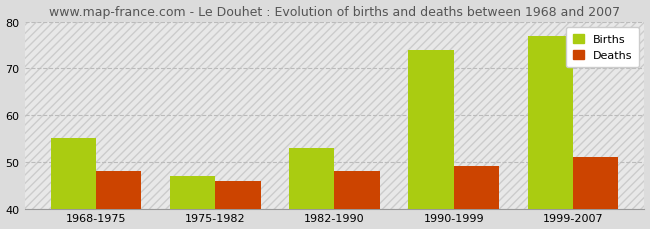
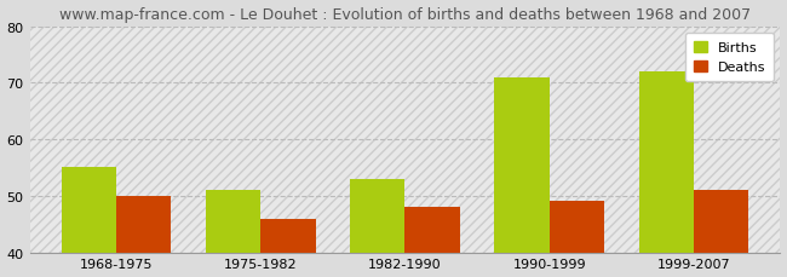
Deaths/1968-1975: 48 -> 50
Births/1975-1982: 47 -> 51
Births/1990-1999: 74 -> 71
Births/1999-2007: 77 -> 72
